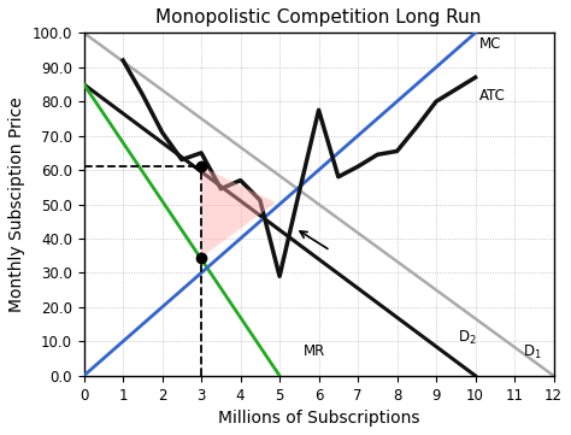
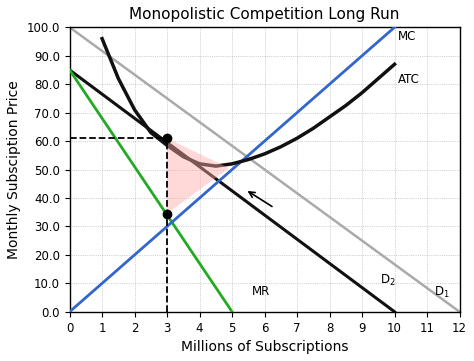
1: 92.0 -> 96.0
3: 65.0 -> 58.5
4: 57.0 -> 52.0
5: 29.0 -> 52.0
6: 77.5 -> 55.5
8: 65.5 -> 68.5
9: 80.0 -> 77.0
